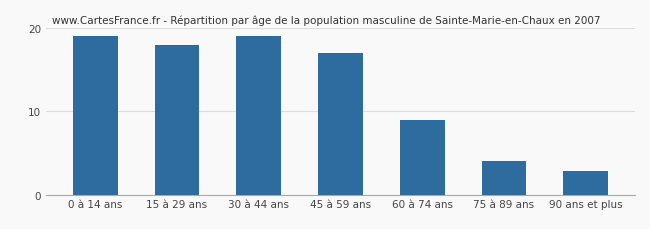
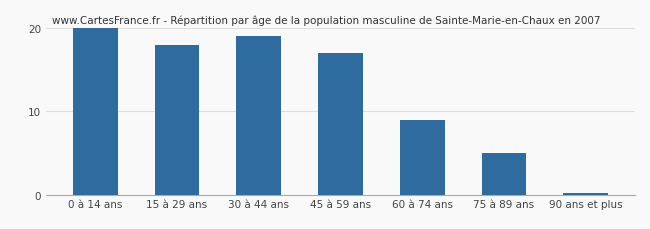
0 à 14 ans: 19.0 -> 20.0
75 à 89 ans: 4.0 -> 5.0
90 ans et plus: 2.8 -> 0.2
